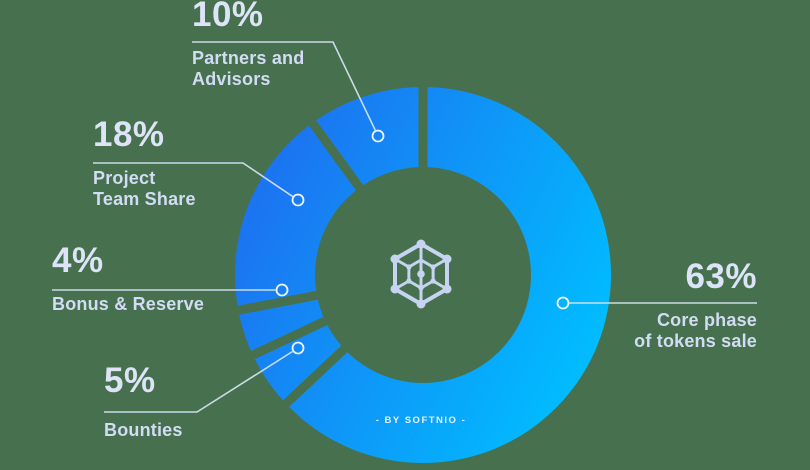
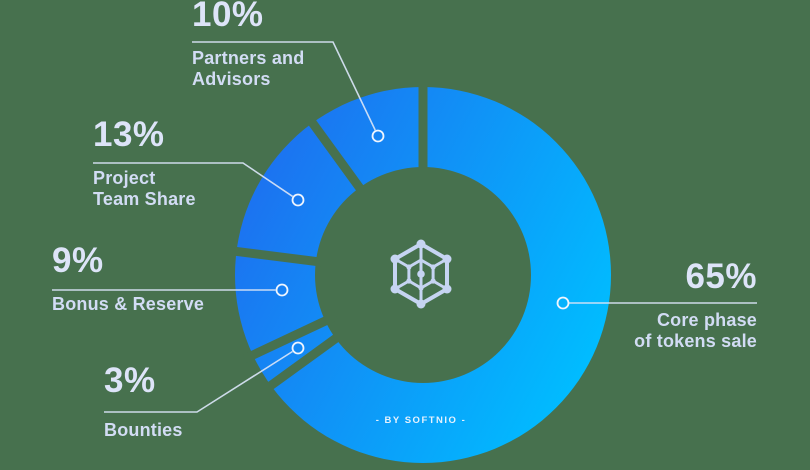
Core phase of tokens sale: 63% -> 65%
Bounties: 5% -> 3%
Bonus & Reserve: 4% -> 9%
Project Team Share: 18% -> 13%
